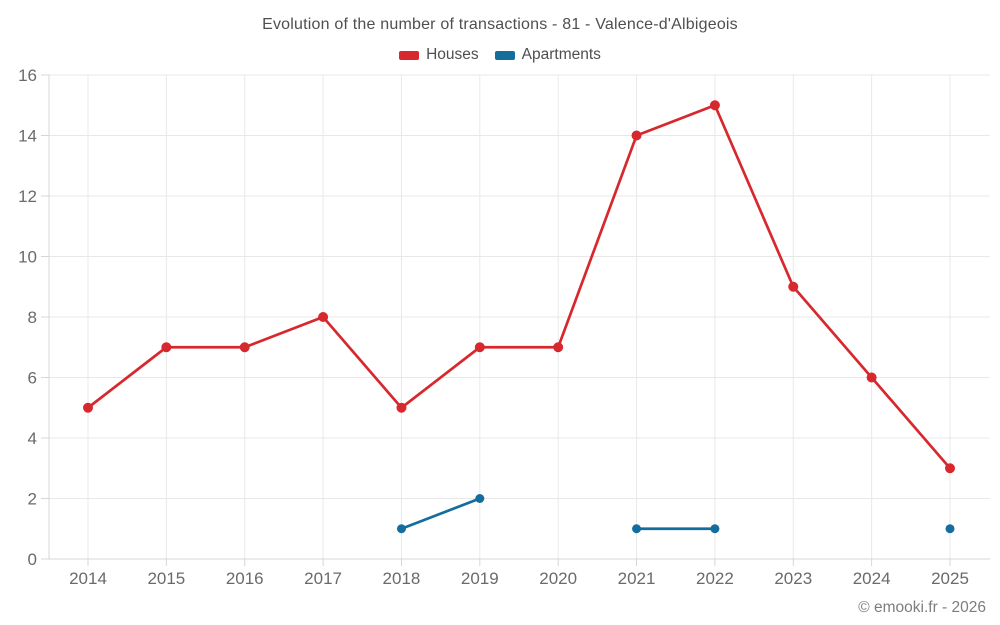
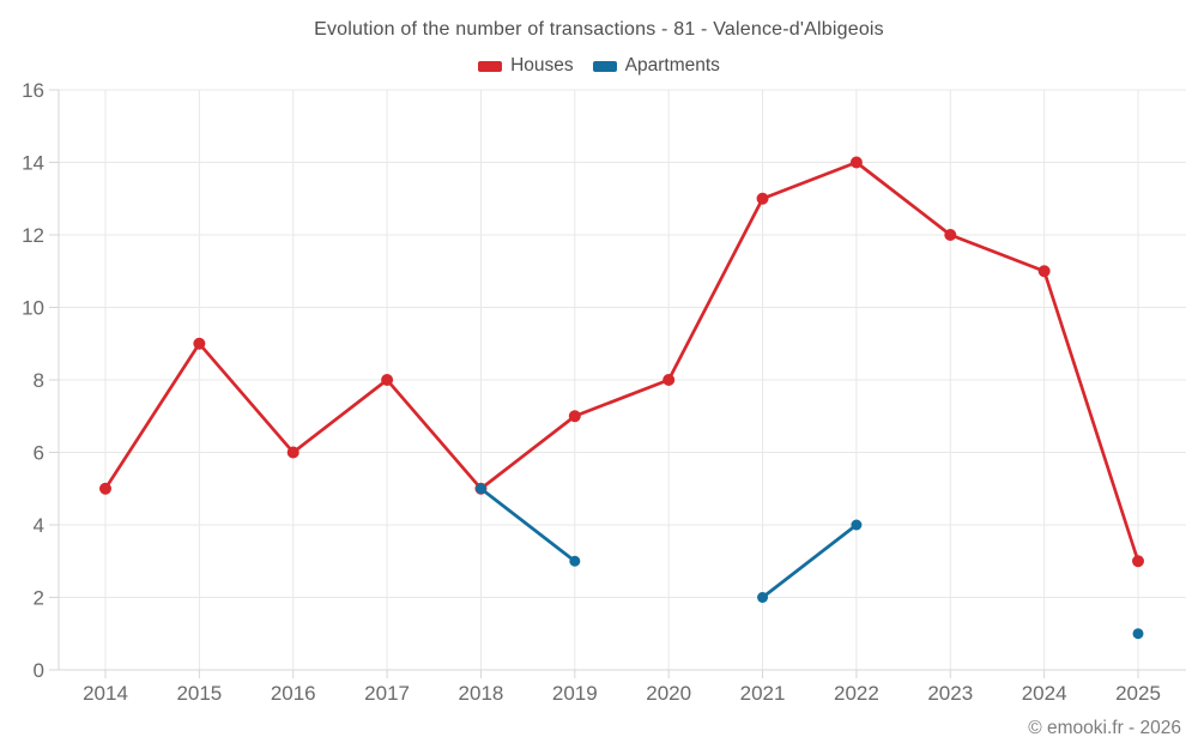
Houses/2015: 7 -> 9
Houses/2016: 7 -> 6
Apartments/2018: 1 -> 5
Apartments/2019: 2 -> 3
Houses/2020: 7 -> 8
Houses/2021: 14 -> 13
Apartments/2021: 1 -> 2
Houses/2022: 15 -> 14
Apartments/2022: 1 -> 4
Houses/2023: 9 -> 12
Houses/2024: 6 -> 11
